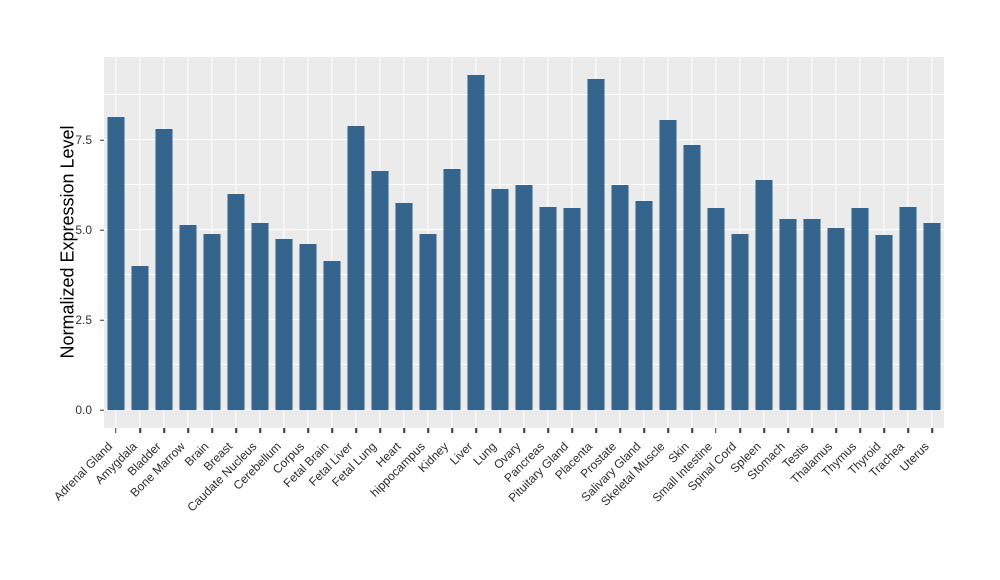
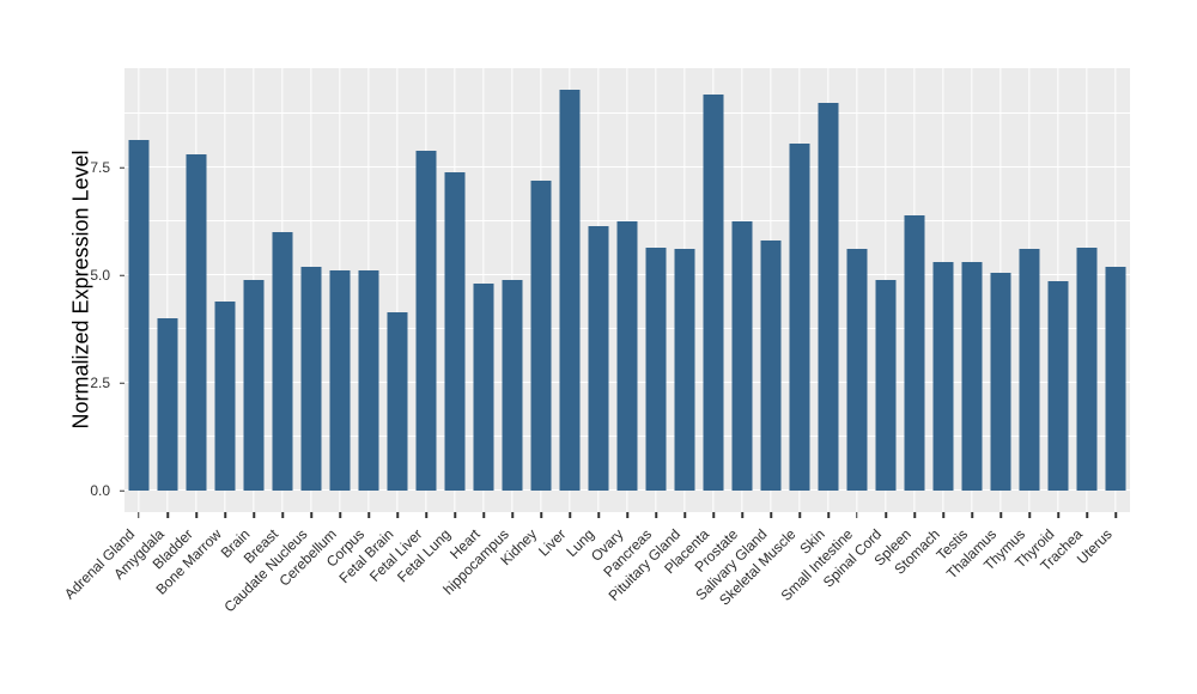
Bone Marrow: 5.2 -> 4.4
Cerebellum: 4.8 -> 5.1
Corpus: 4.6 -> 5.1
Fetal Lung: 6.7 -> 7.4
Heart: 5.8 -> 4.8
Kidney: 6.7 -> 7.2
Skin: 7.3 -> 9.0
